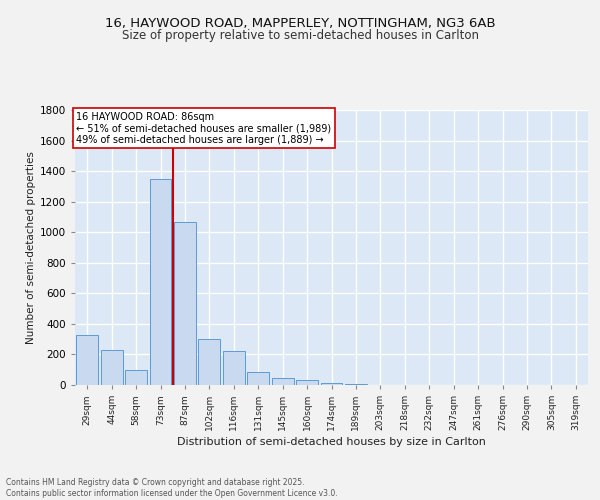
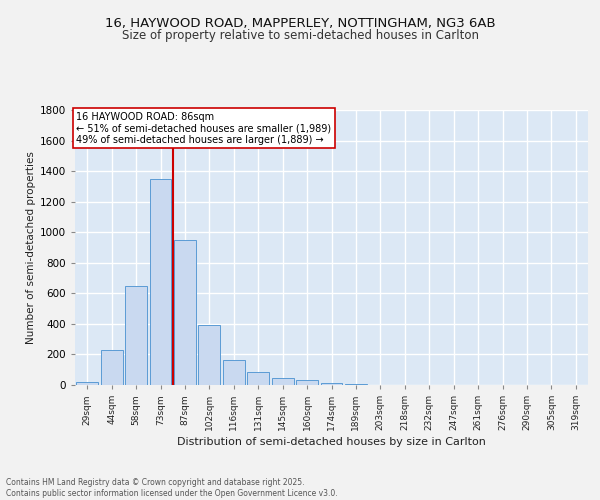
29sqm: 330 -> 20
58sqm: 100 -> 640
87sqm: 1070 -> 950
102sqm: 300 -> 390
116sqm: 220 -> 160
